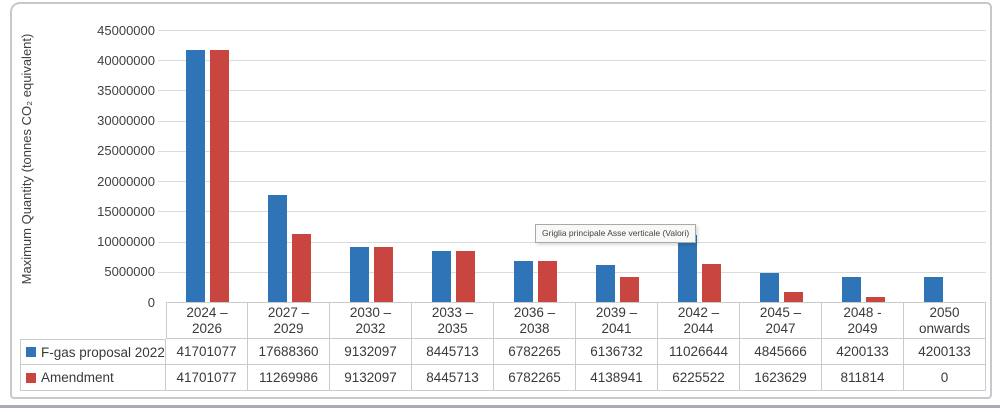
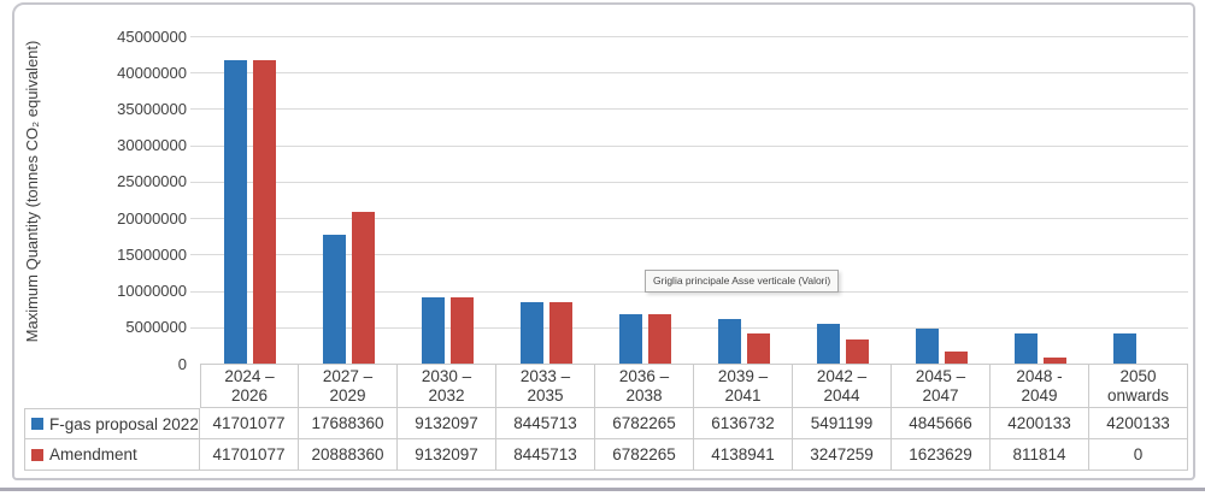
Amendment/2027 – 2029: 11269986 -> 20888360
F-gas proposal 2022/2042 – 2044: 11026644 -> 5491199
Amendment/2042 – 2044: 6225522 -> 3247259
